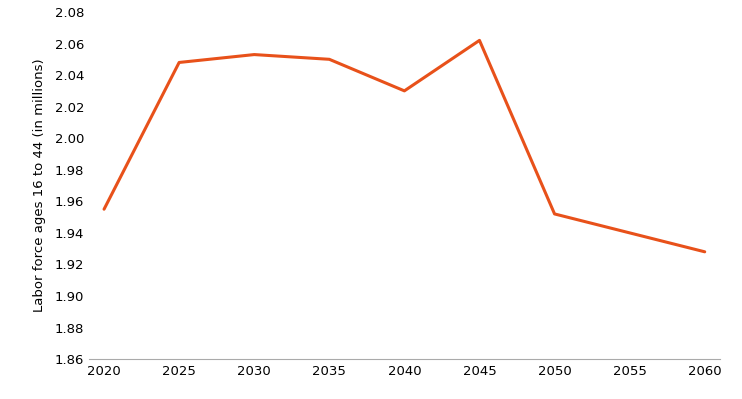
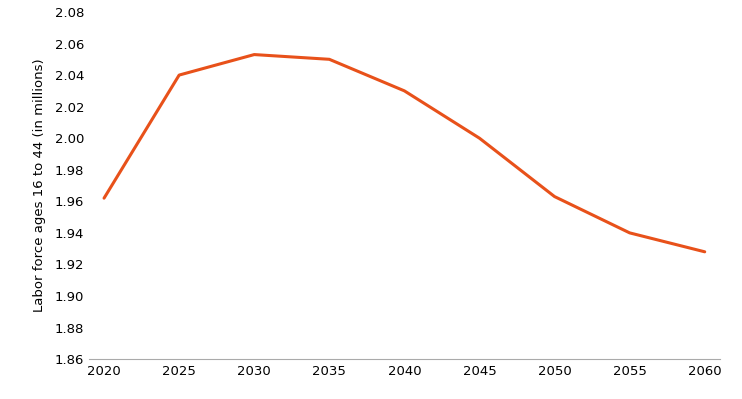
2020: 1.955 -> 1.962
2025: 2.048 -> 2.040
2045: 2.062 -> 2.000
2050: 1.952 -> 1.963
